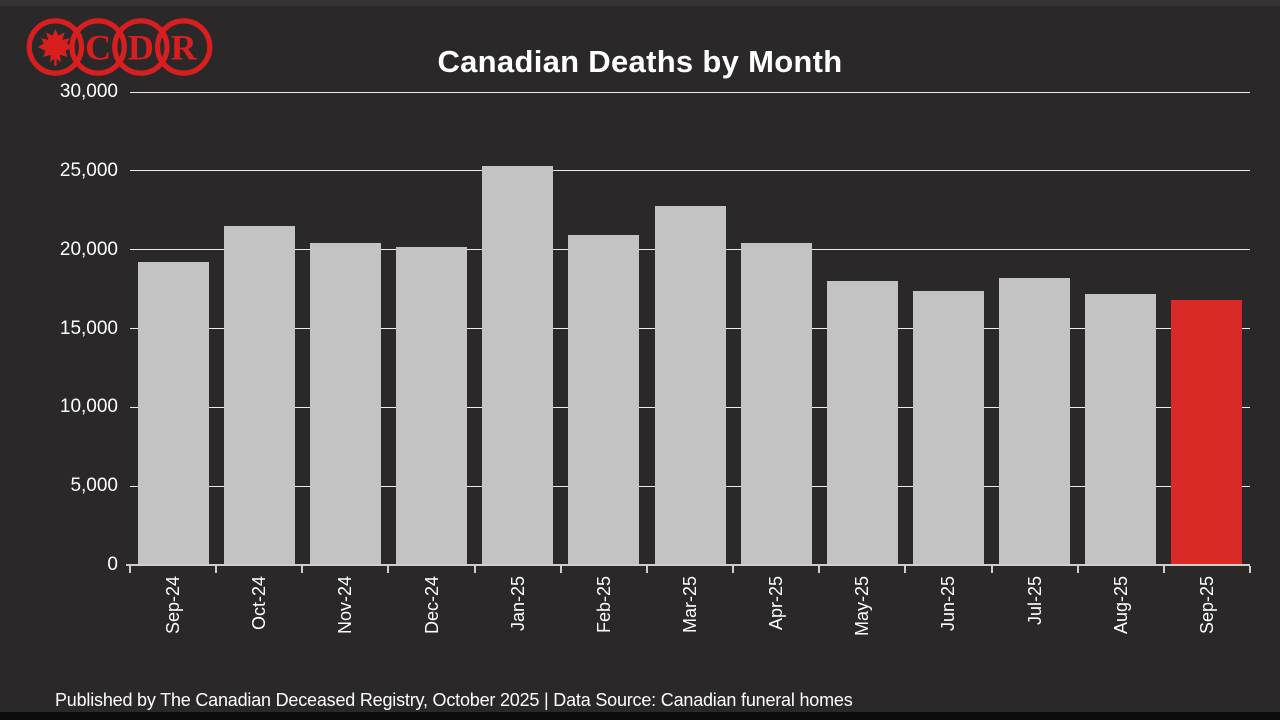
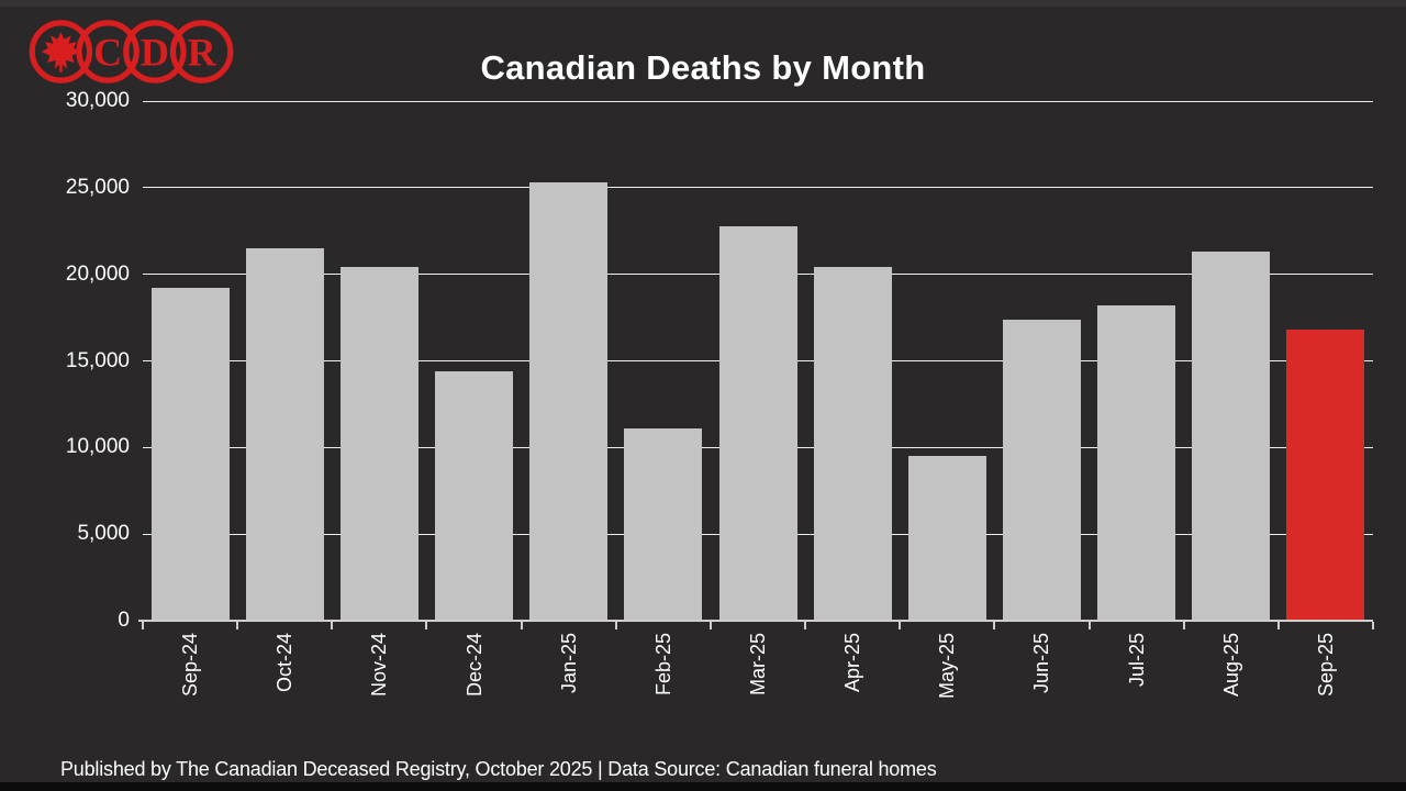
Dec-24: 20200 -> 14400
Feb-25: 20900 -> 11100
May-25: 18000 -> 9500
Aug-25: 17200 -> 21300
